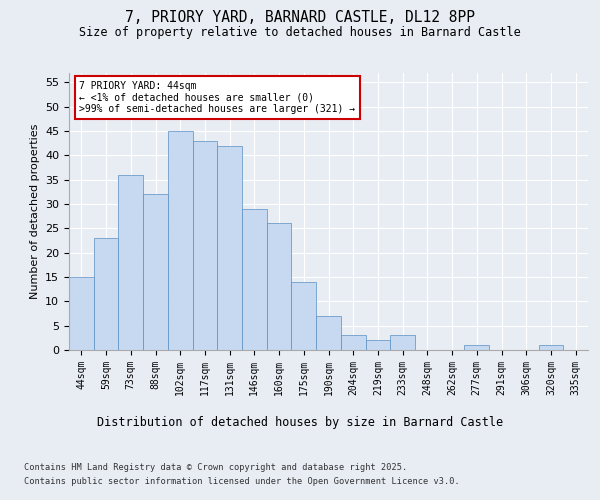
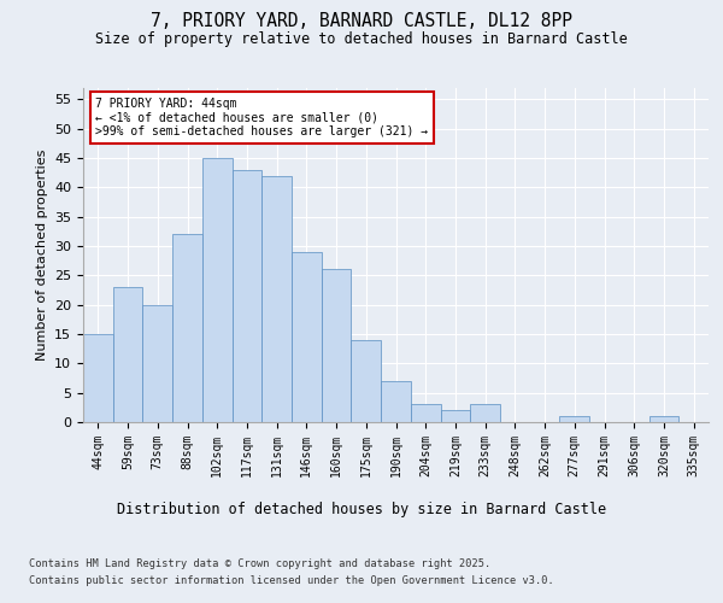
73sqm: 36 -> 20
